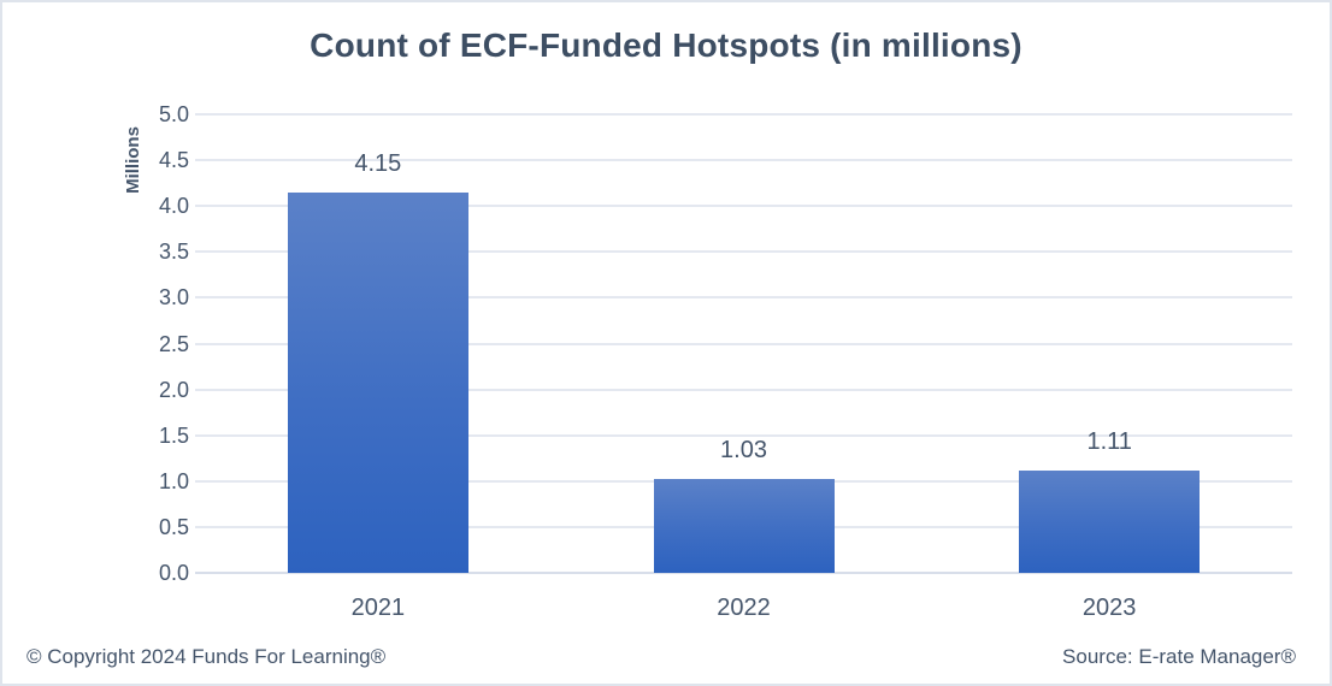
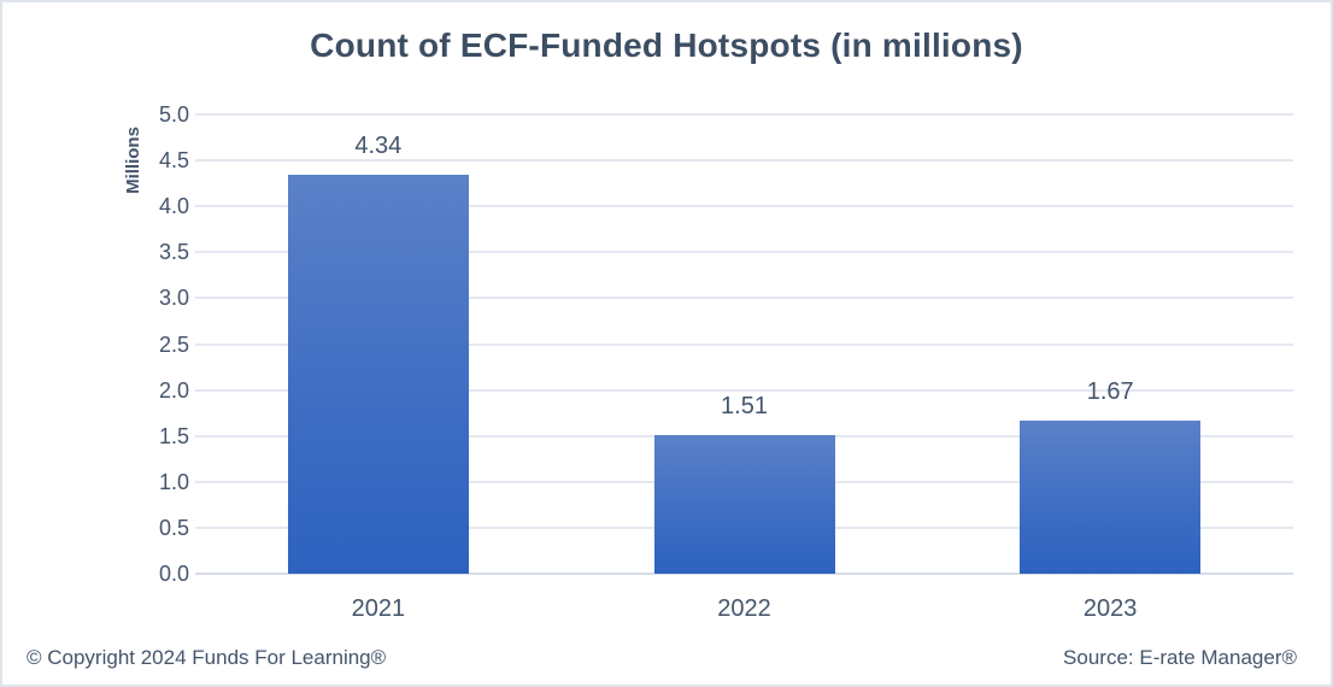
2021: 4.15 -> 4.34
2022: 1.03 -> 1.51
2023: 1.11 -> 1.67
